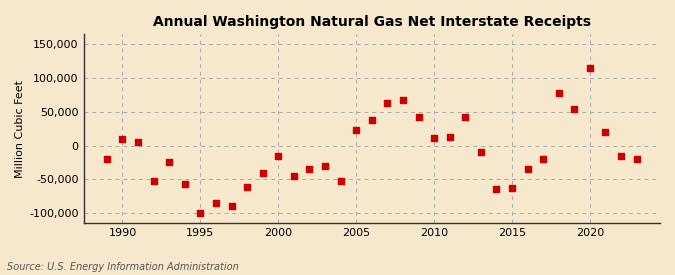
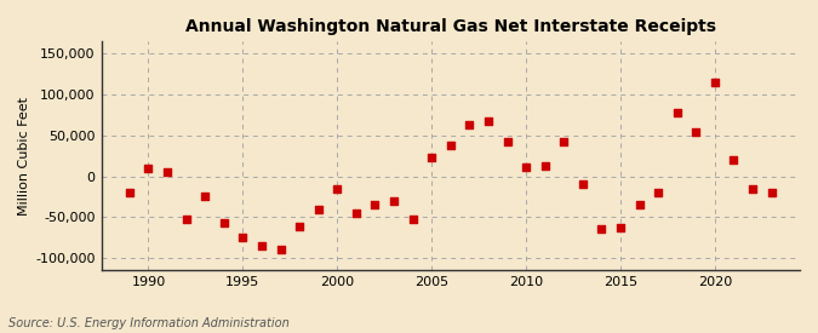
1995: -100,000 -> -75,000
